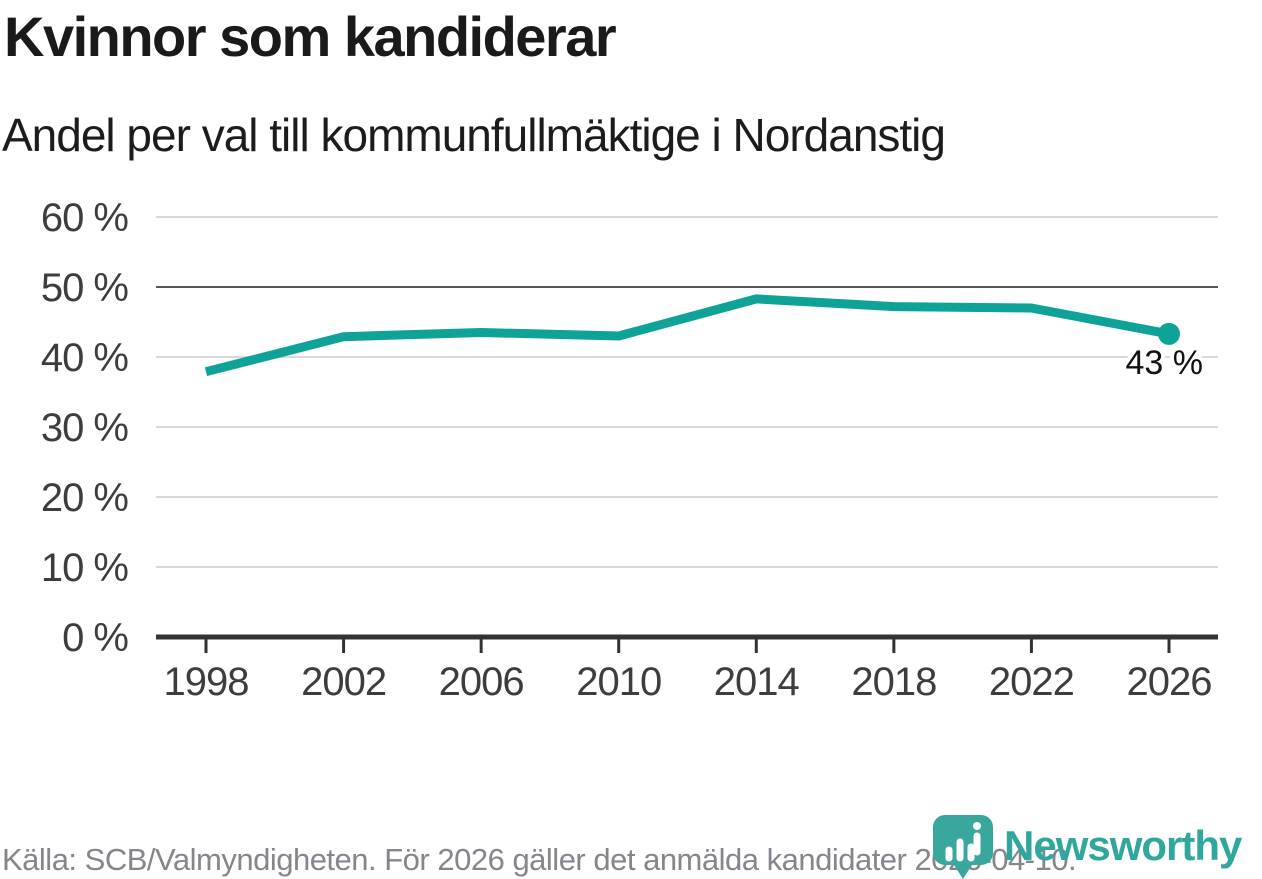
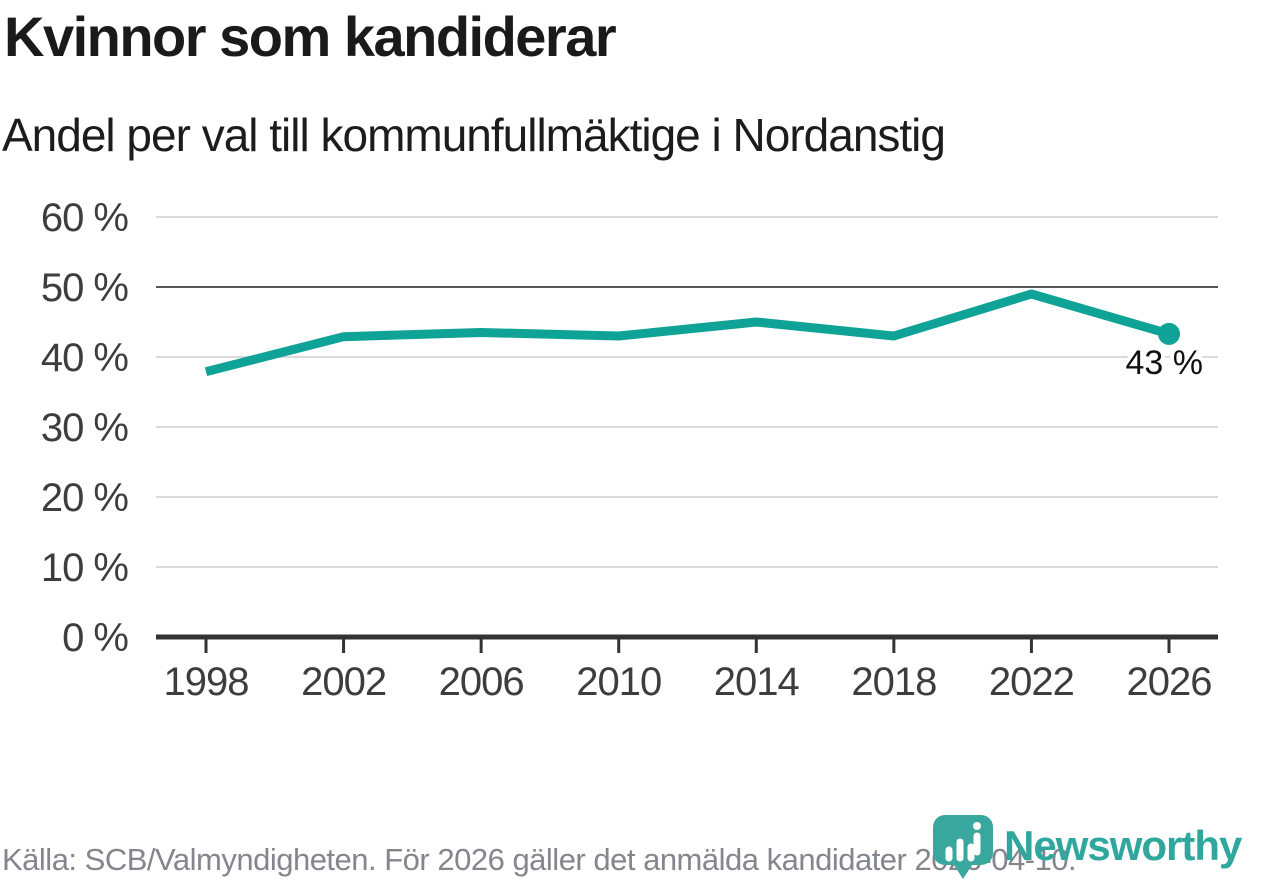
2014: 48% -> 45%
2018: 47% -> 43%
2022: 47% -> 49%
